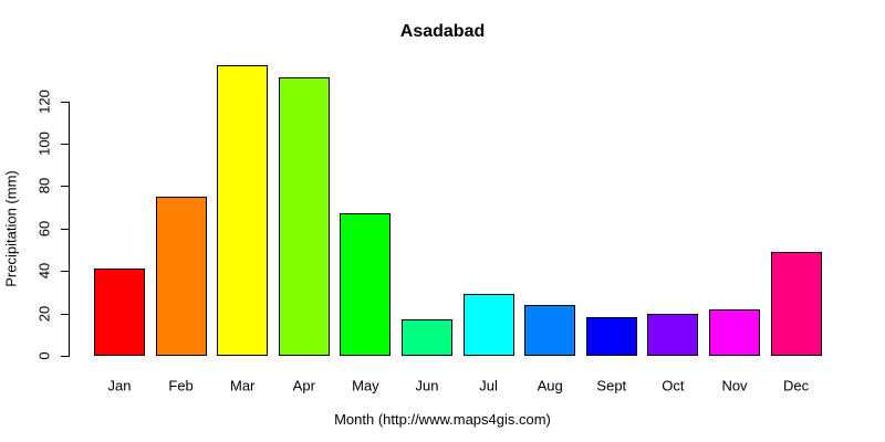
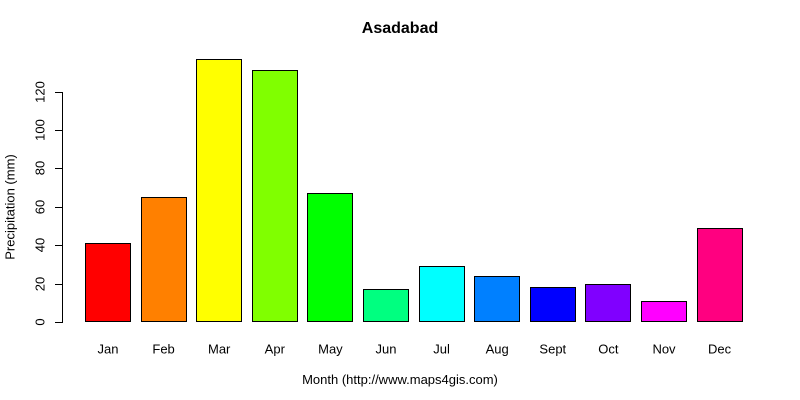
Feb: 75 -> 65
Nov: 22 -> 11
